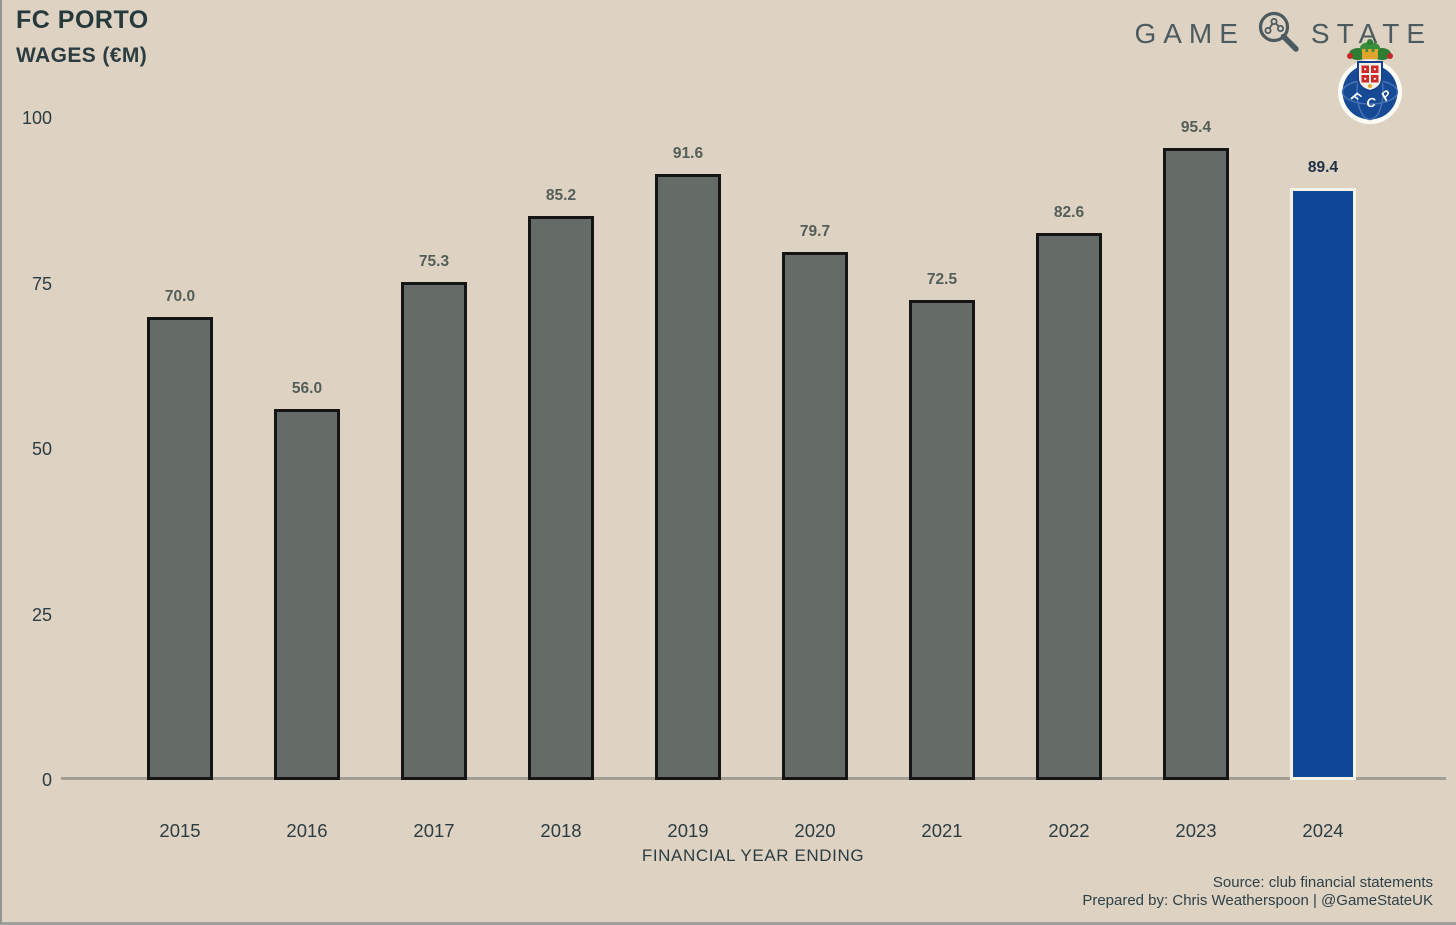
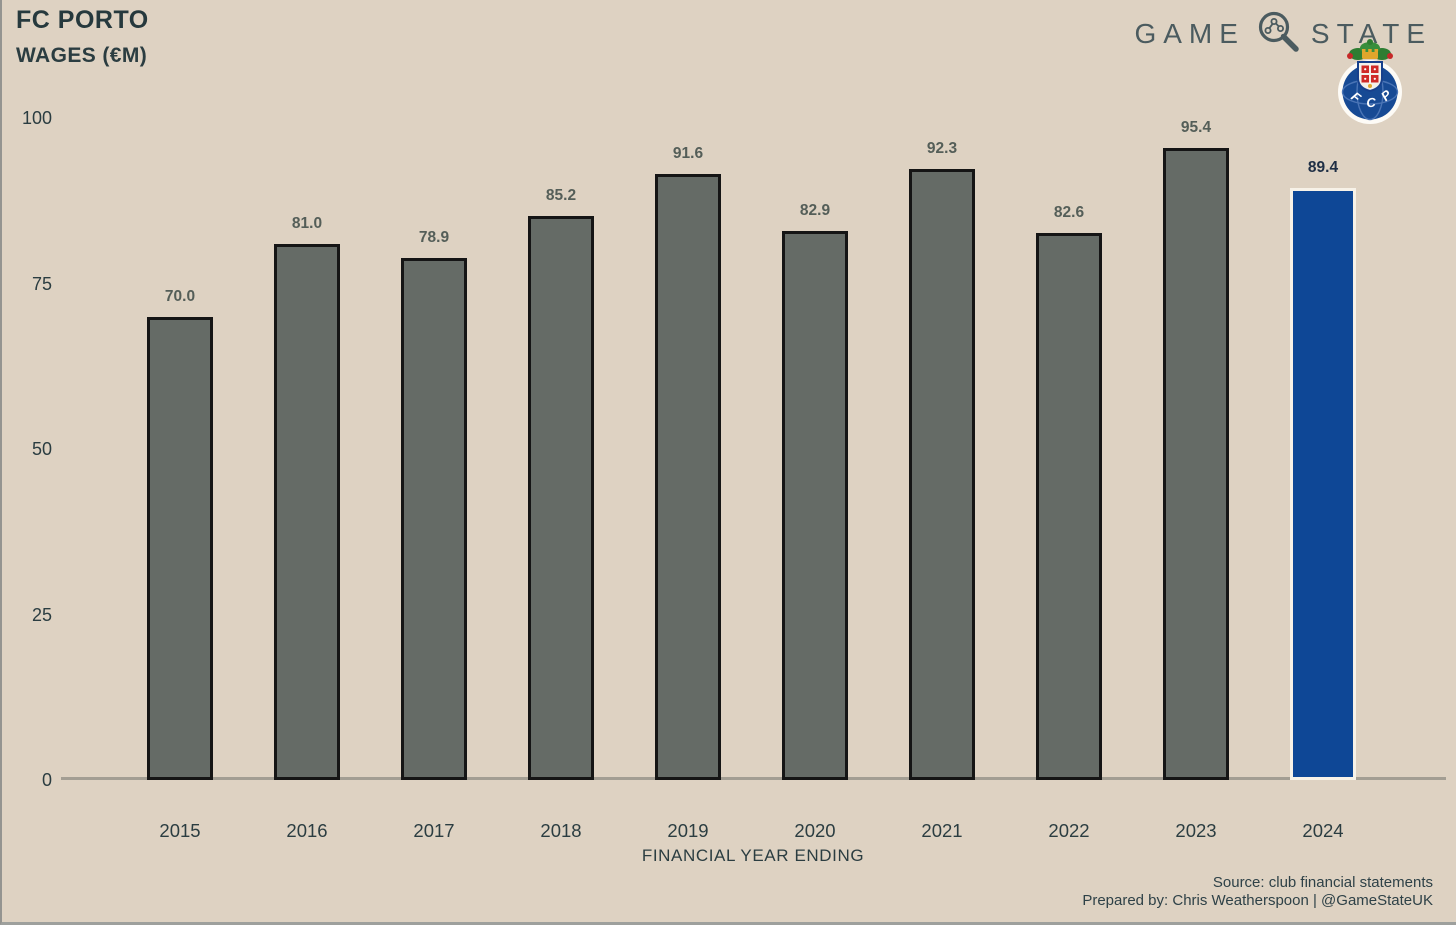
2016: 56.0 -> 81.0
2017: 75.3 -> 78.9
2020: 79.7 -> 82.9
2021: 72.5 -> 92.3
